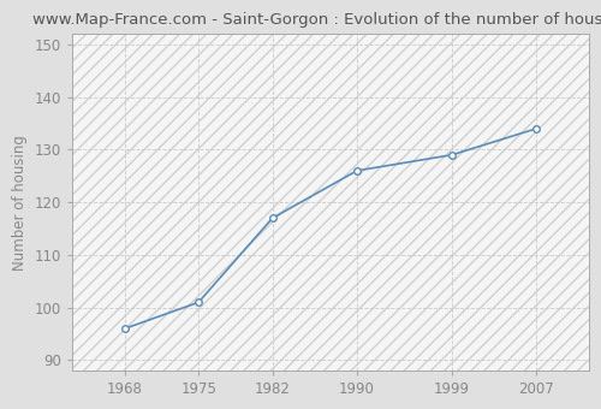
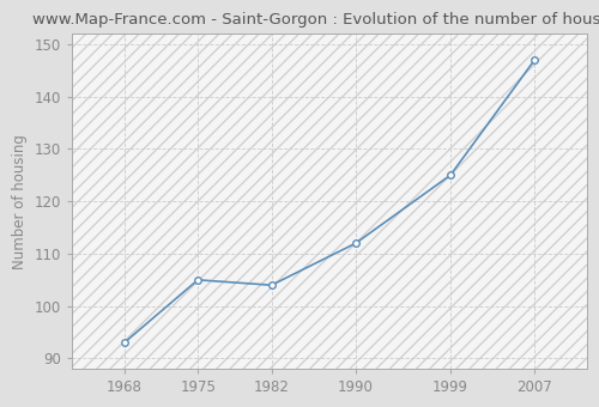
1968: 96 -> 93
1975: 101 -> 105
1982: 117 -> 104
1990: 126 -> 112
1999: 129 -> 125
2007: 134 -> 147
